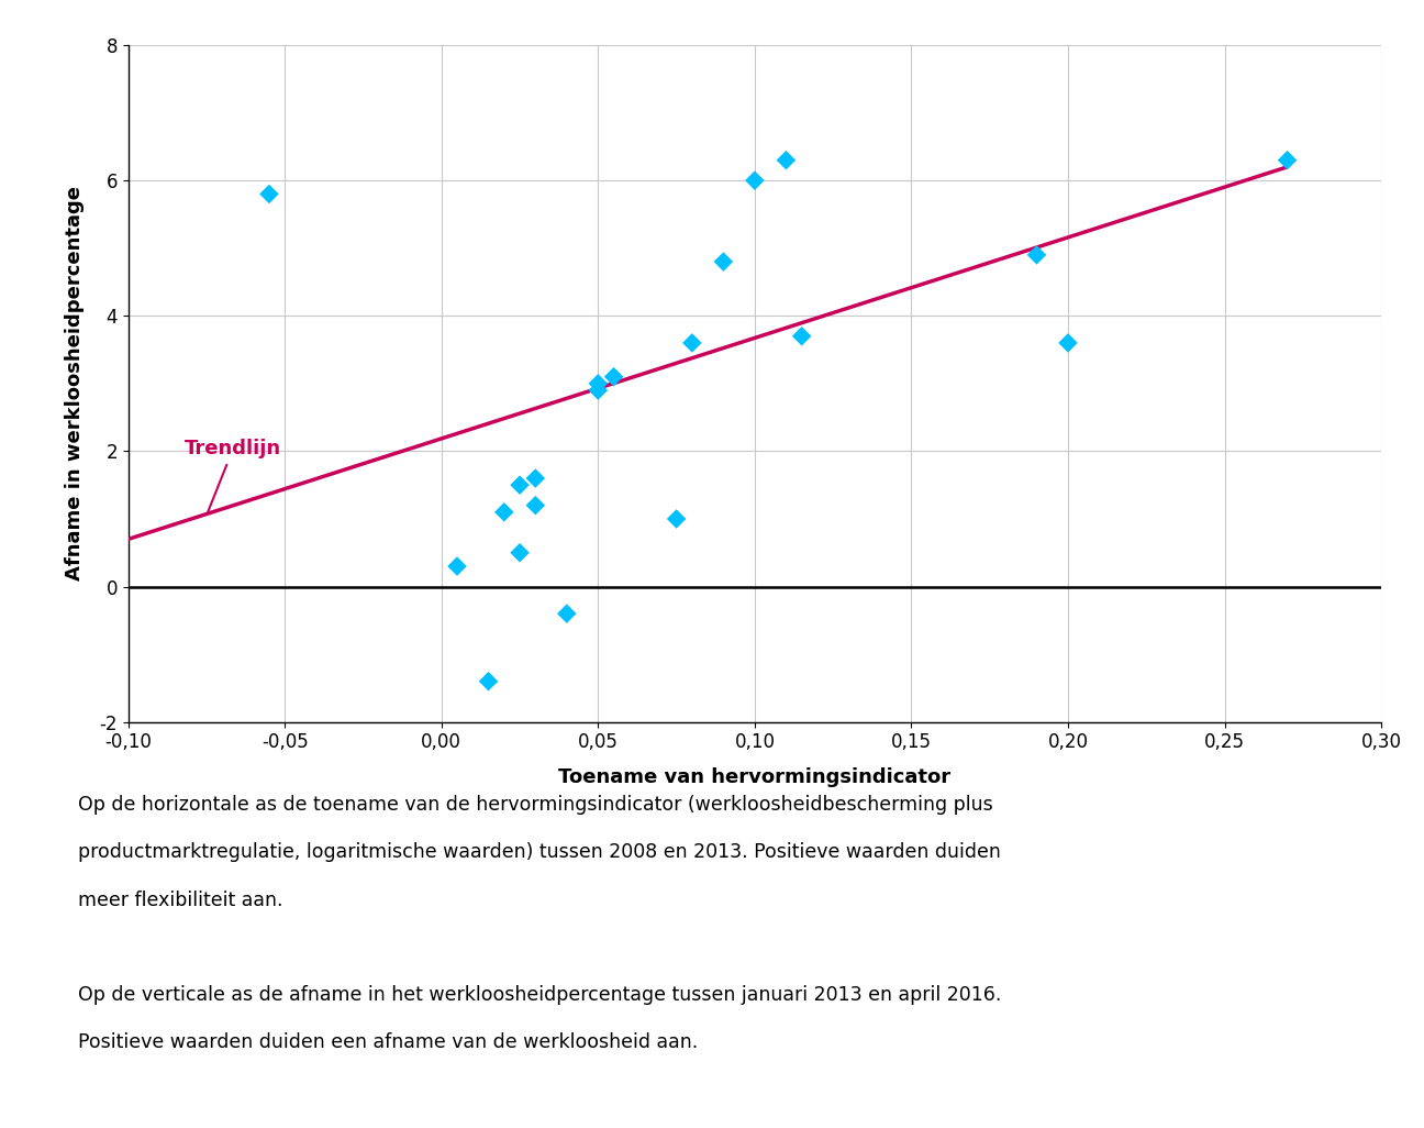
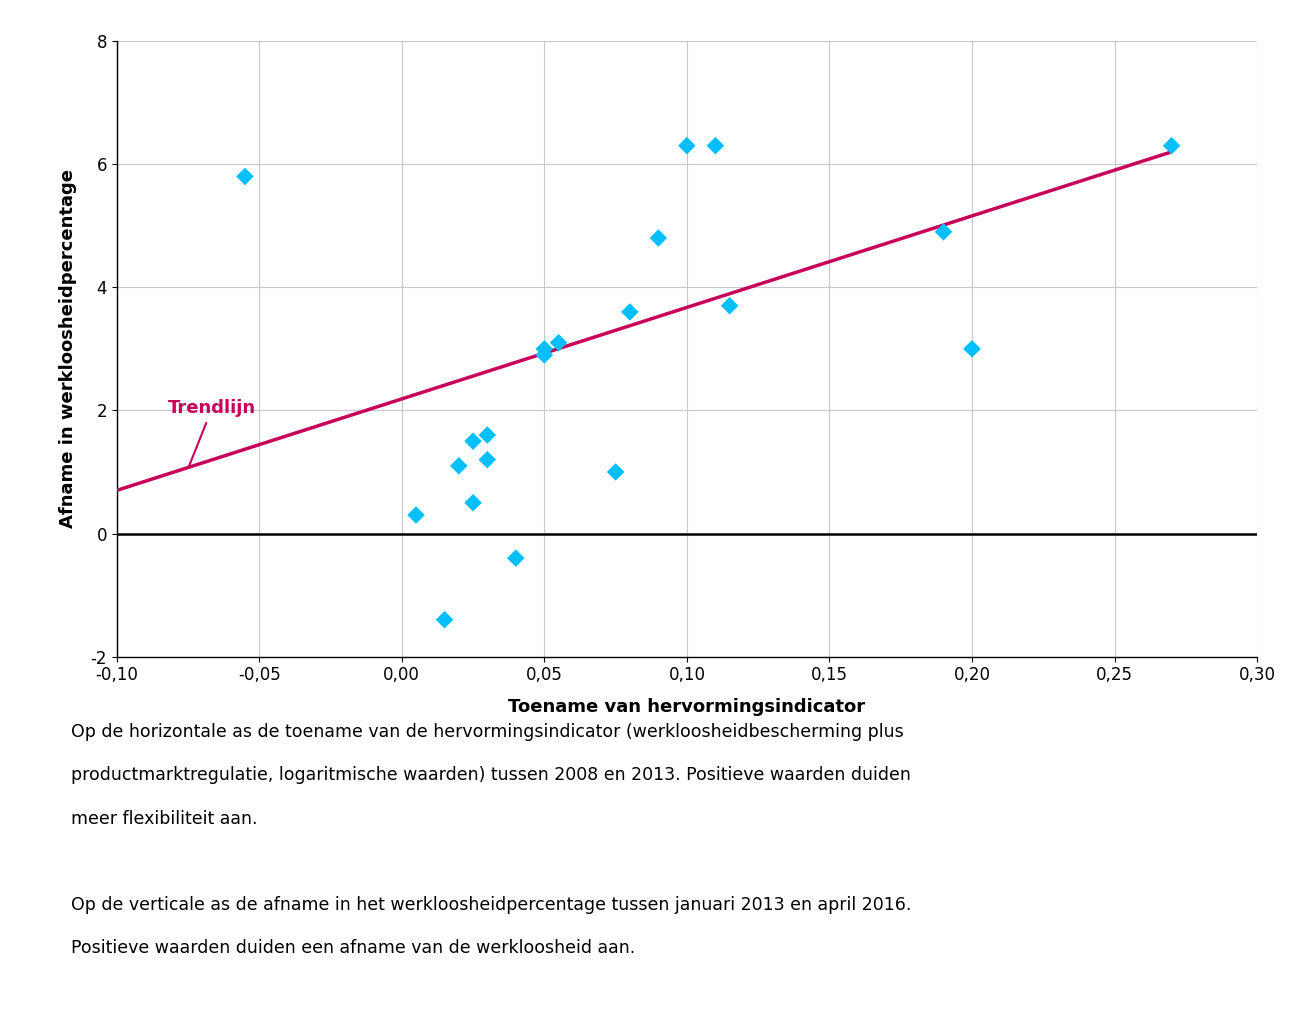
0,10: 6.0 -> 6.3
0,20: 3.6 -> 3.0
